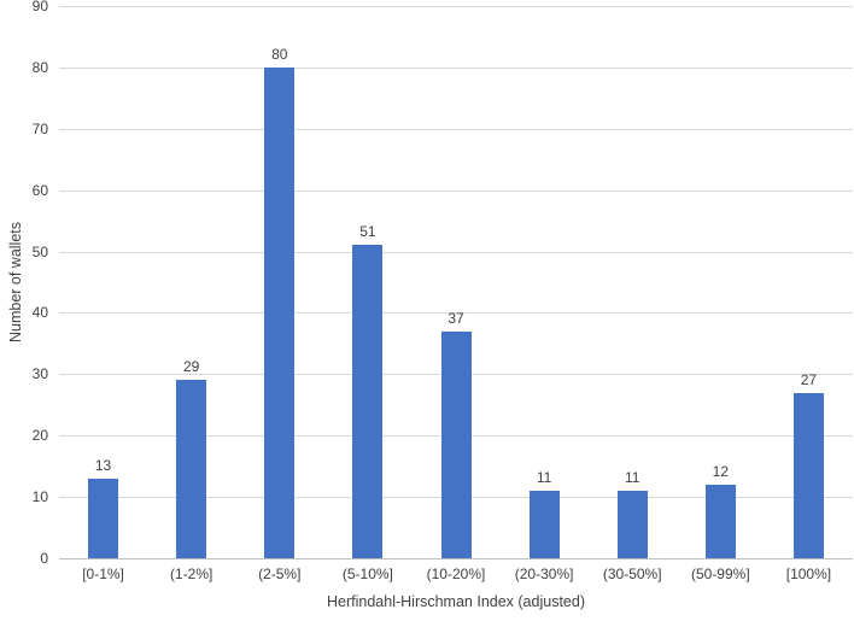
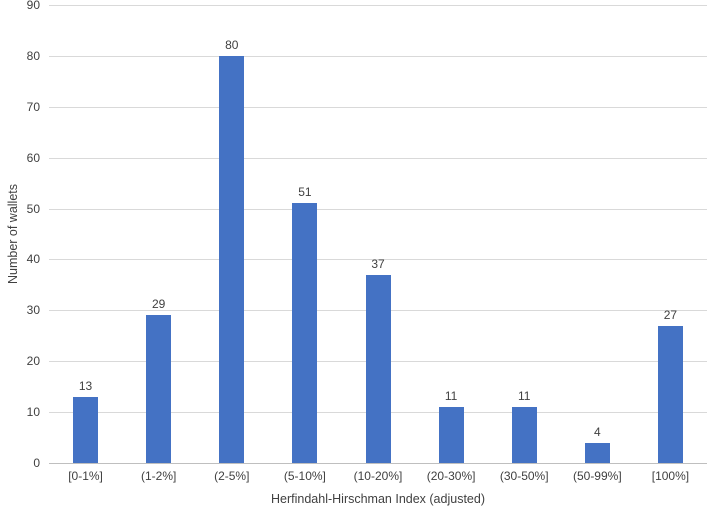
(50-99%]: 12 -> 4
